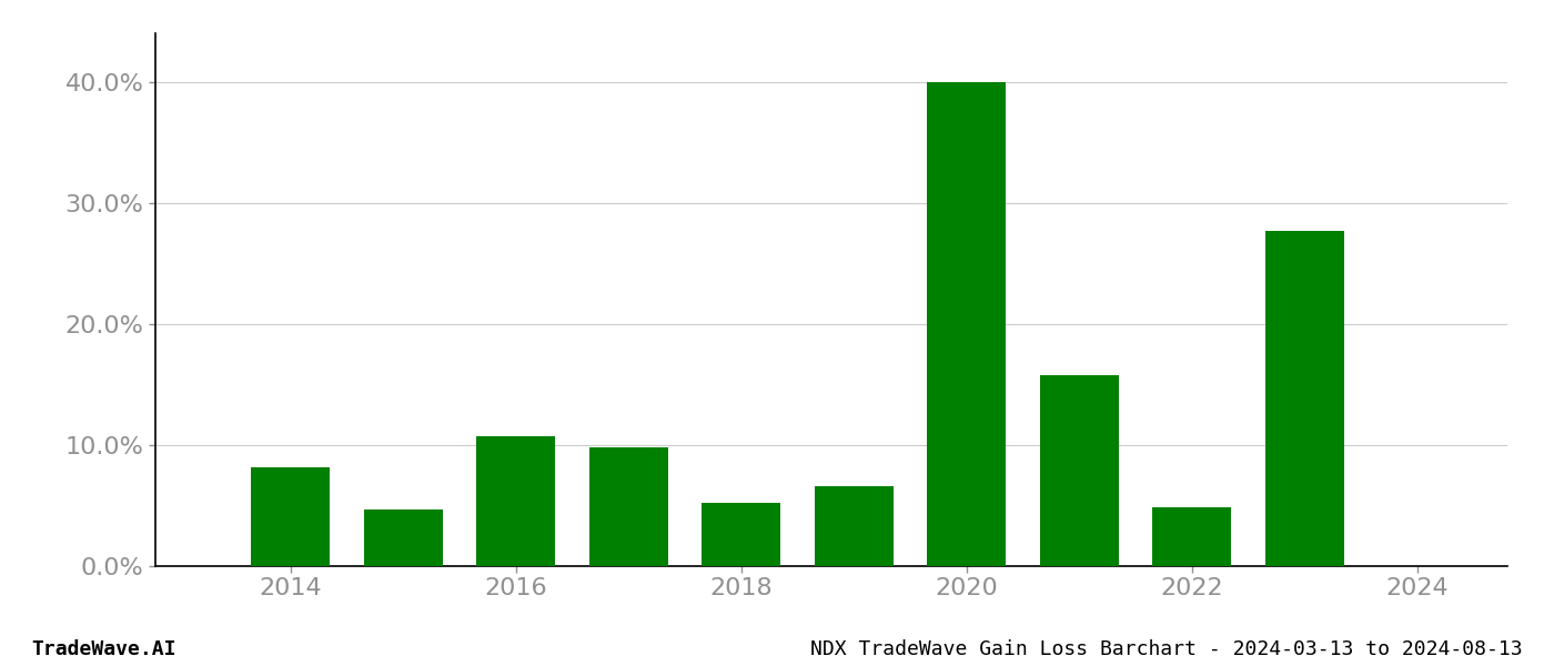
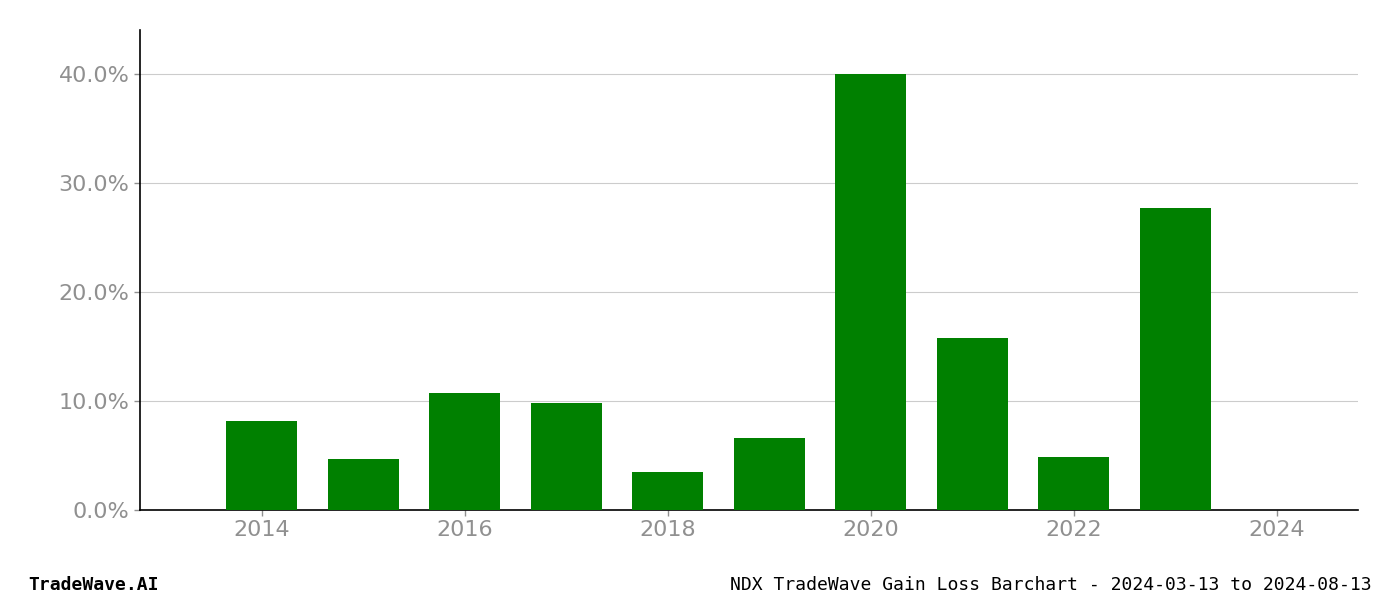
2018: 5.2% -> 3.5%
